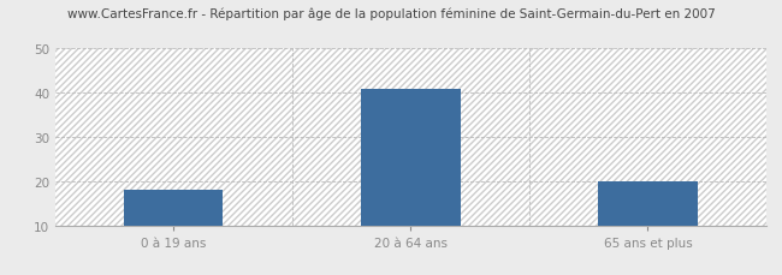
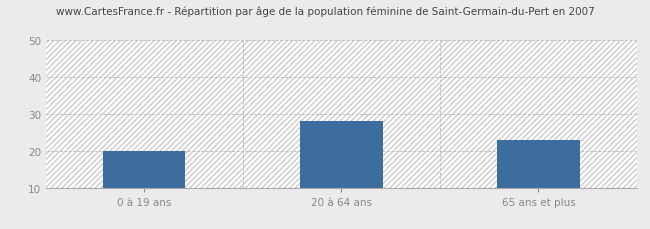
0 à 19 ans: 18 -> 20
20 à 64 ans: 41 -> 28
65 ans et plus: 20 -> 23
